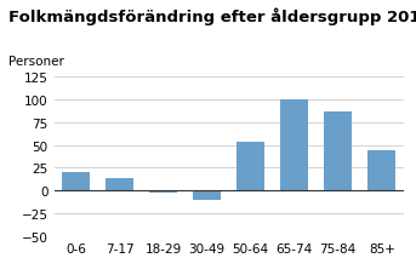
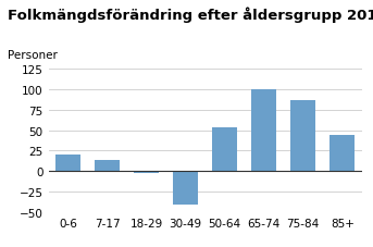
30-49: -10 -> -40
